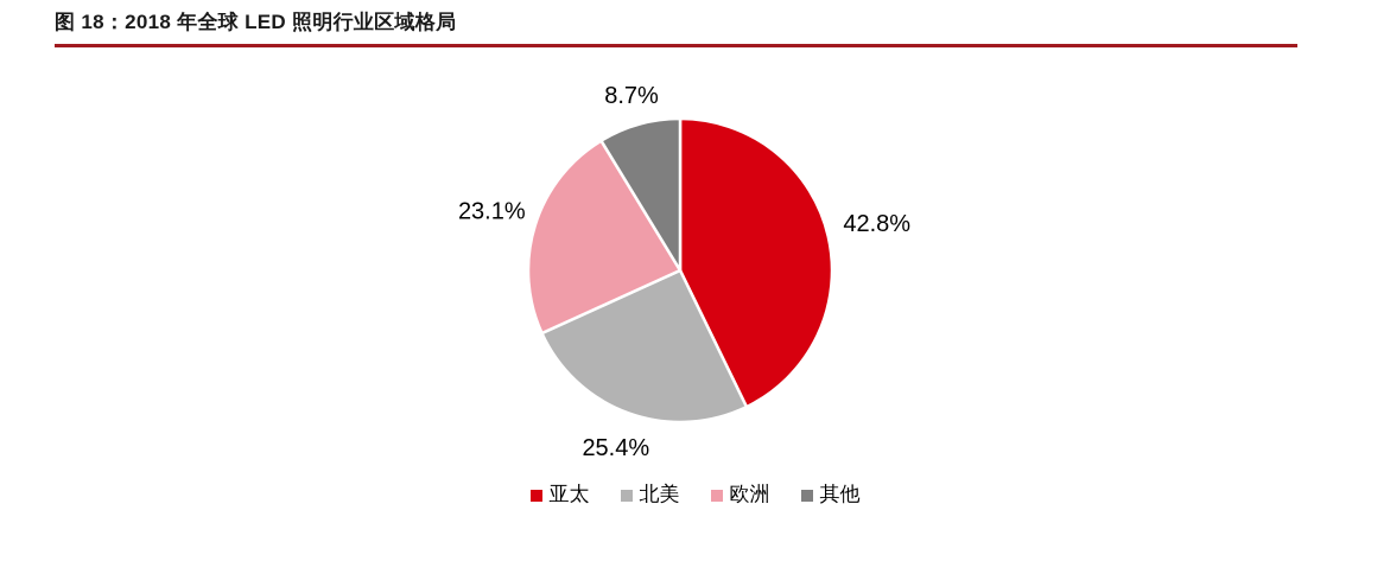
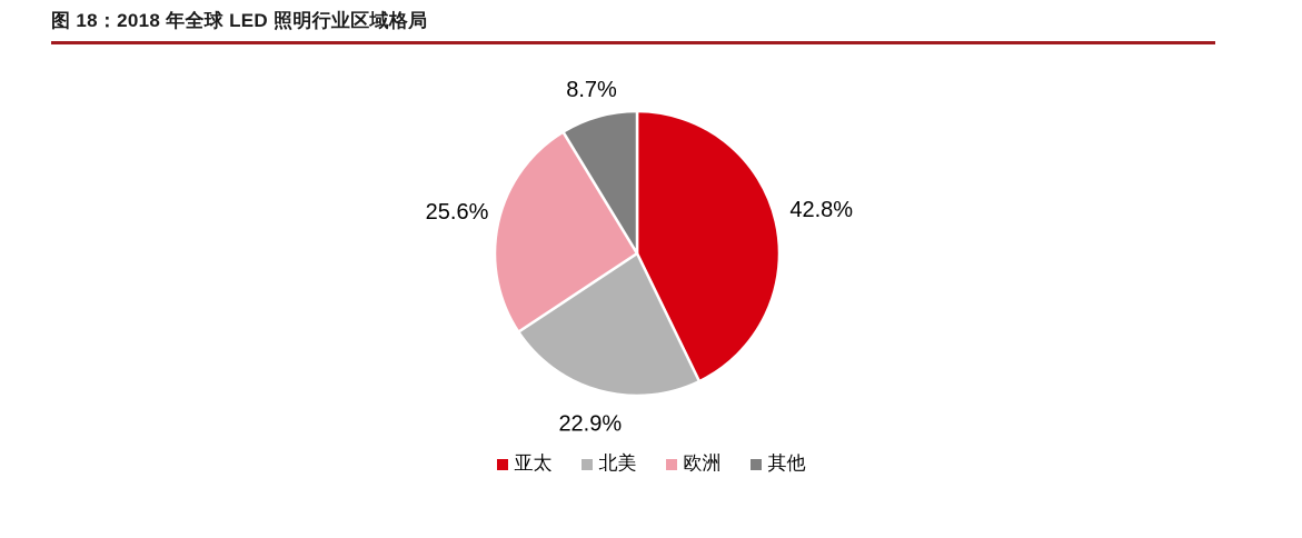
北美: 25.4% -> 22.9%
欧洲: 23.1% -> 25.6%
